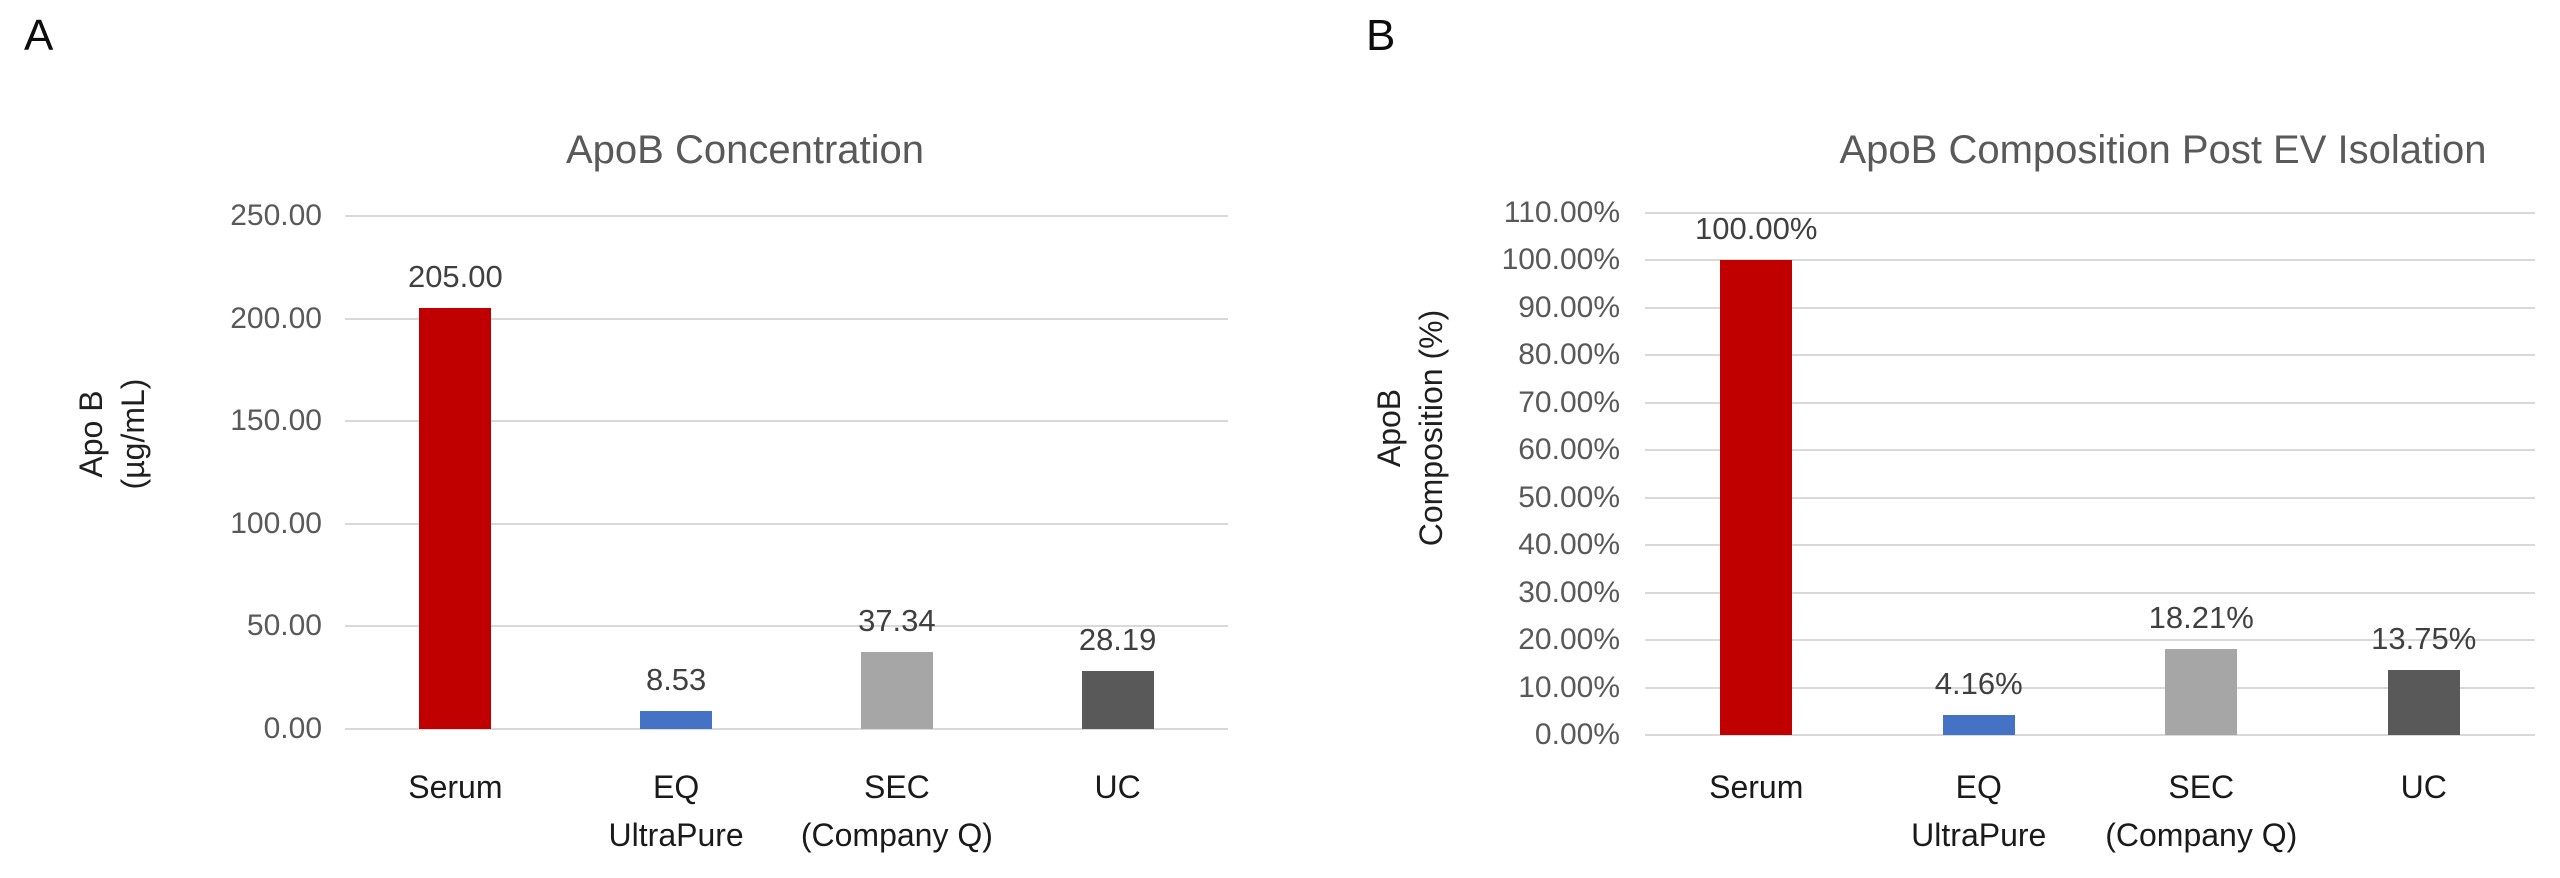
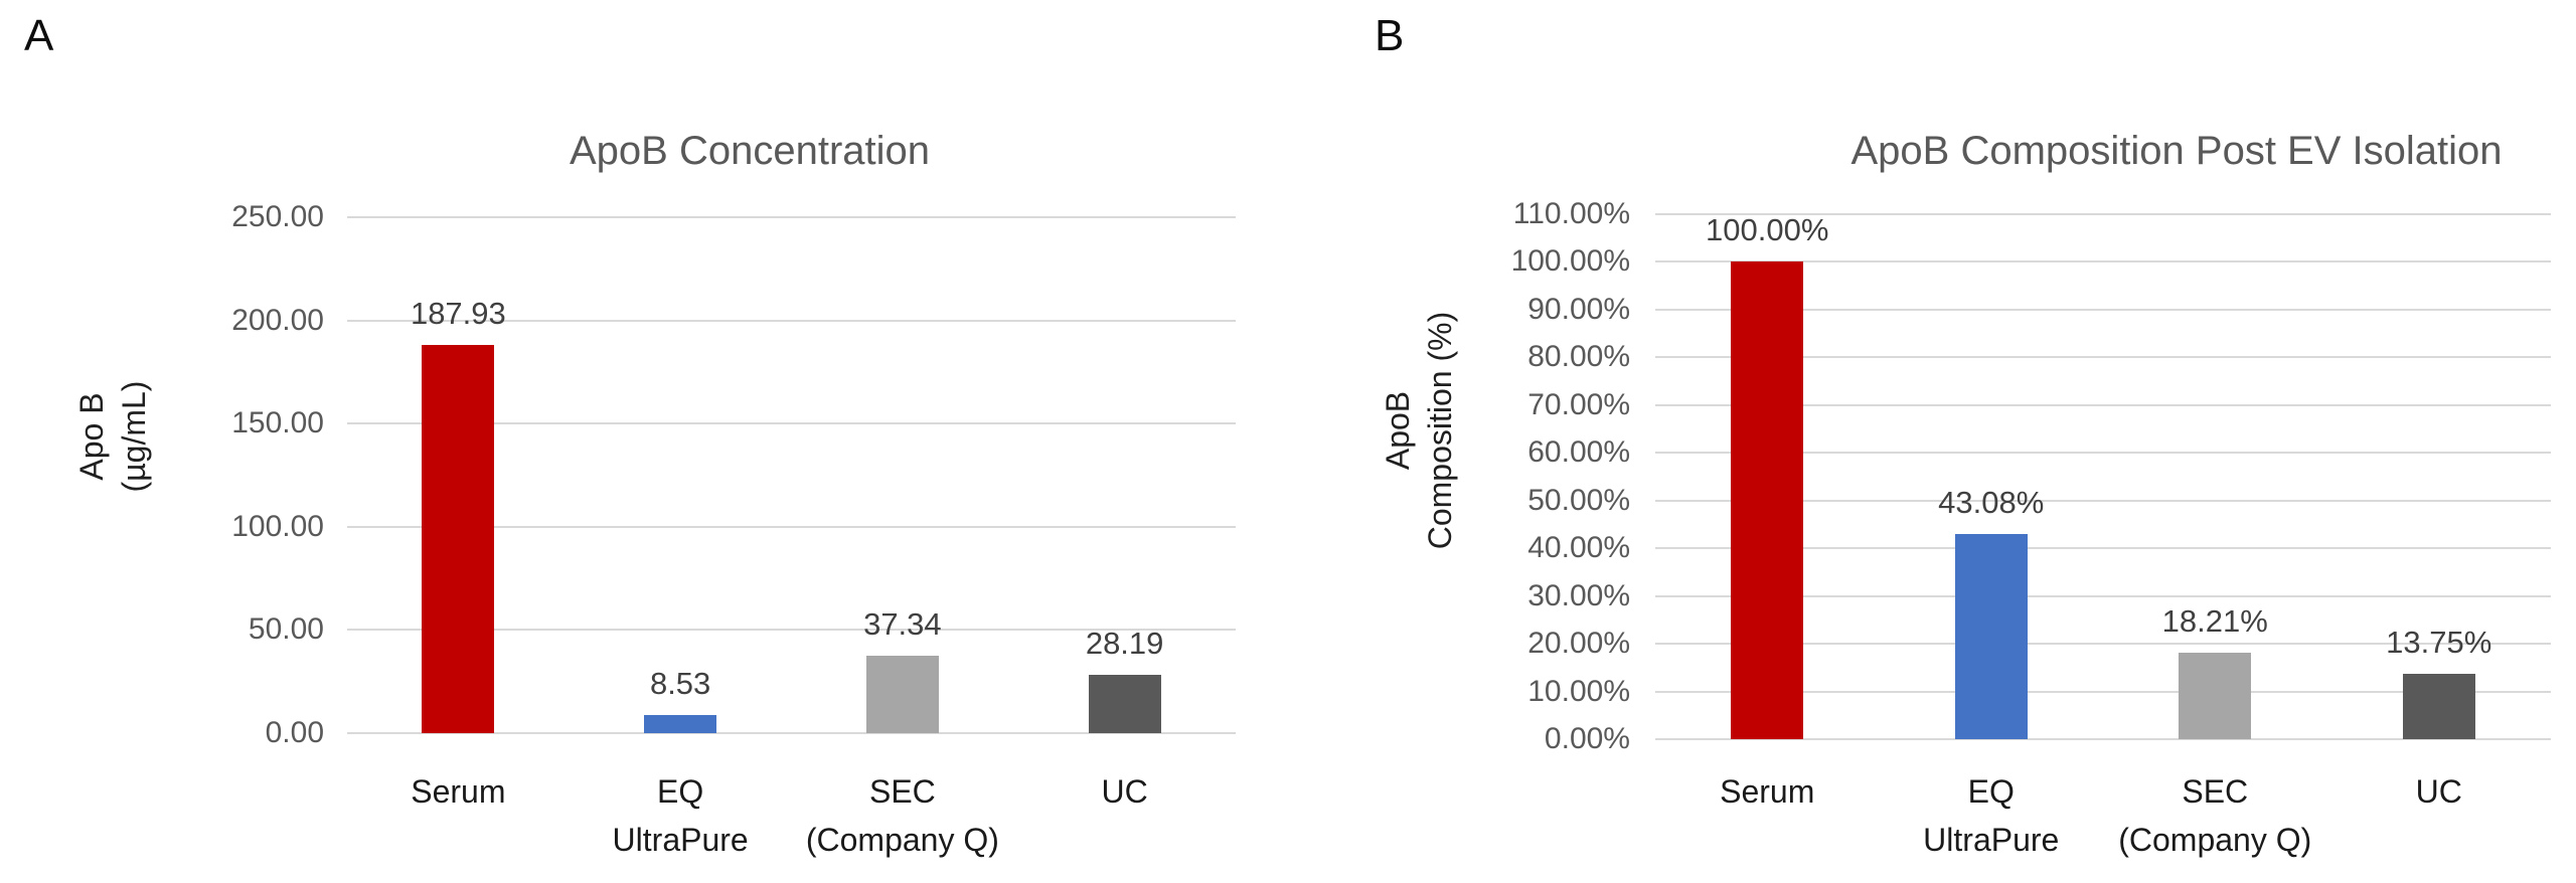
ApoB Concentration/Serum: 205.00 -> 187.93
ApoB Composition Post EV Isolation/EQ UltraPure: 4.16% -> 43.08%
